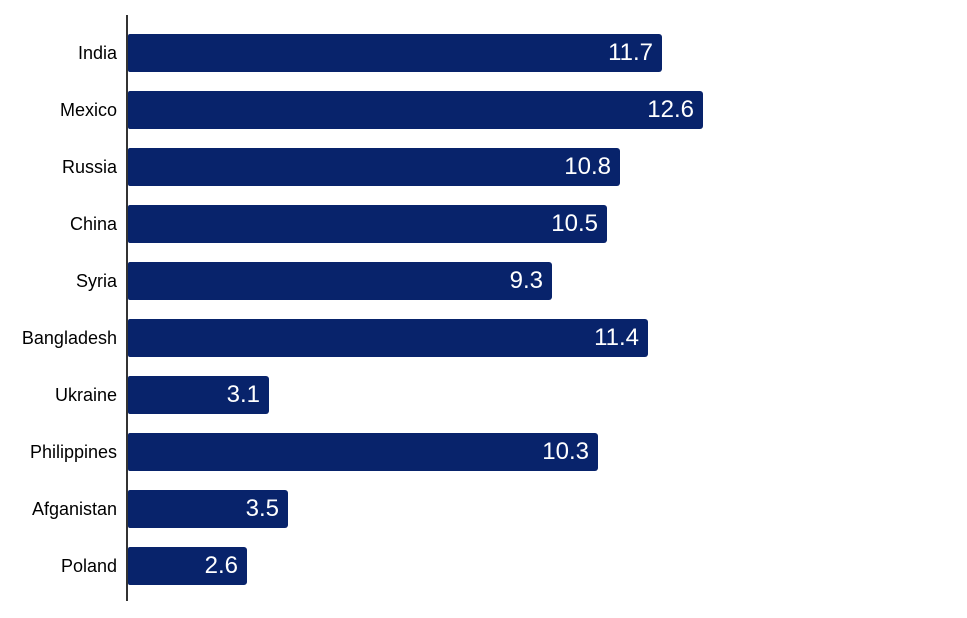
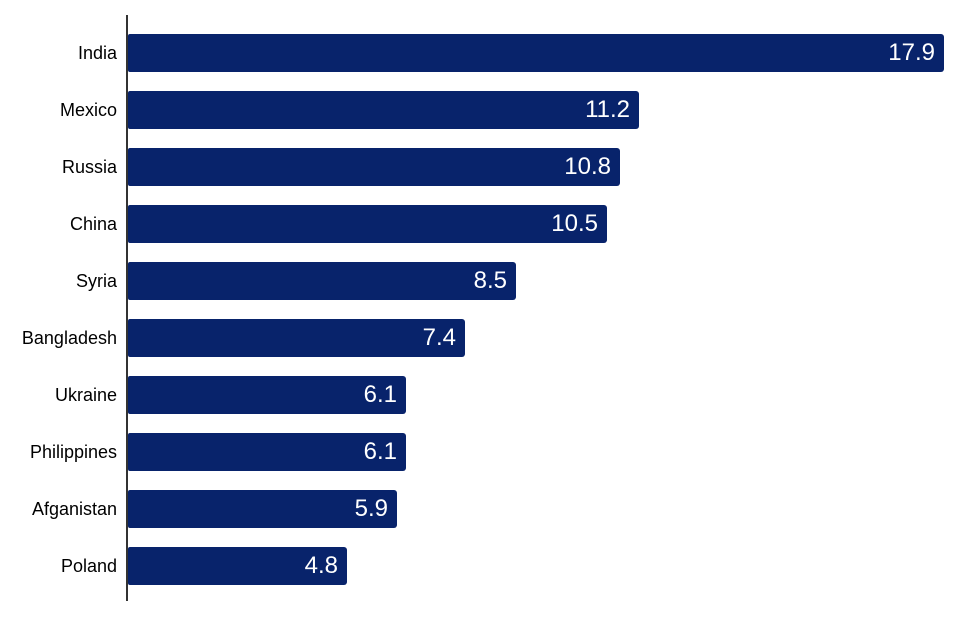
India: 11.7 -> 17.9
Mexico: 12.6 -> 11.2
Syria: 9.3 -> 8.5
Bangladesh: 11.4 -> 7.4
Ukraine: 3.1 -> 6.1
Philippines: 10.3 -> 6.1
Afganistan: 3.5 -> 5.9
Poland: 2.6 -> 4.8
